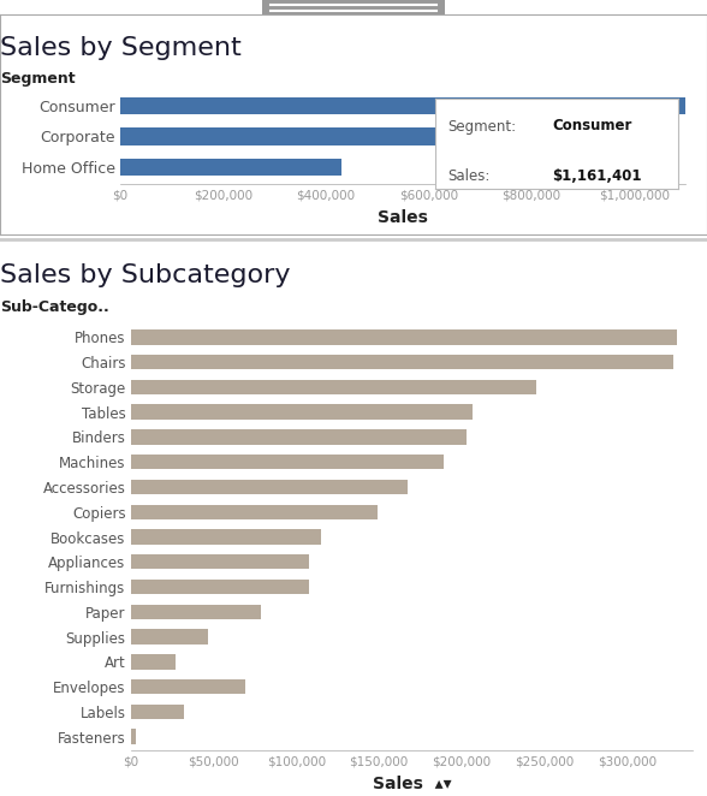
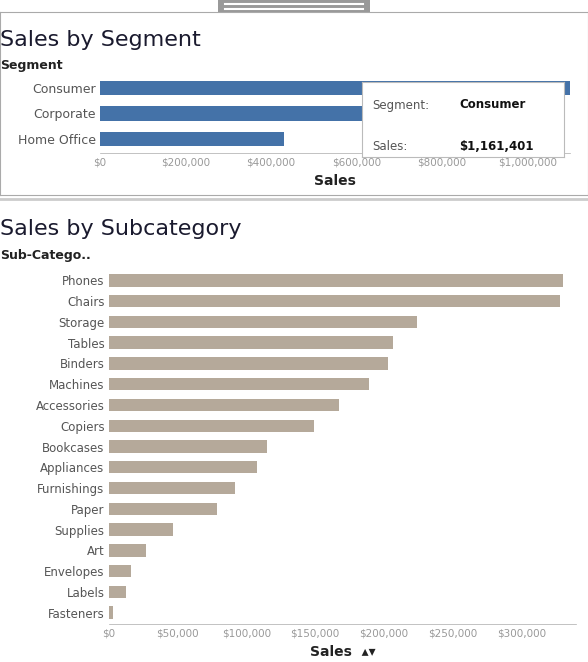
Storage: $245,000 -> $224,000
Furnishings: $108,000 -> $92,000
Envelopes: $69,000 -> $16,000
Labels: $32,000 -> $12,000
